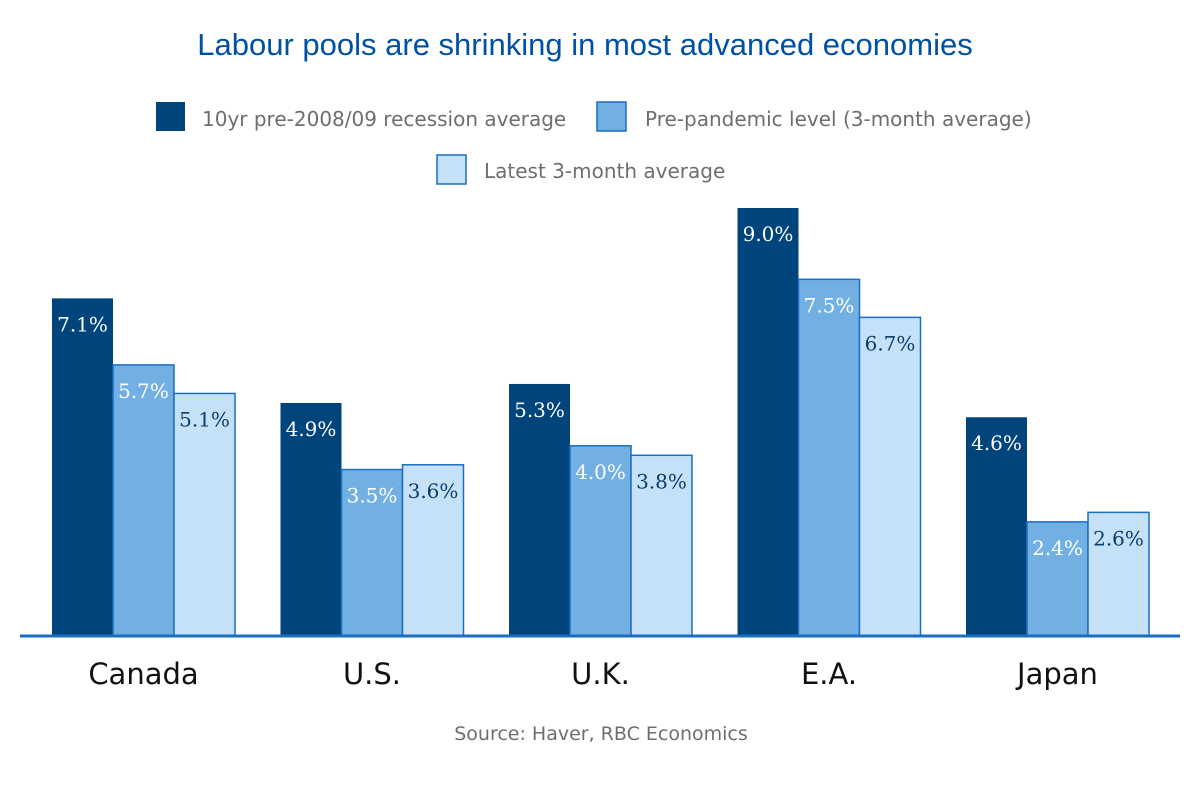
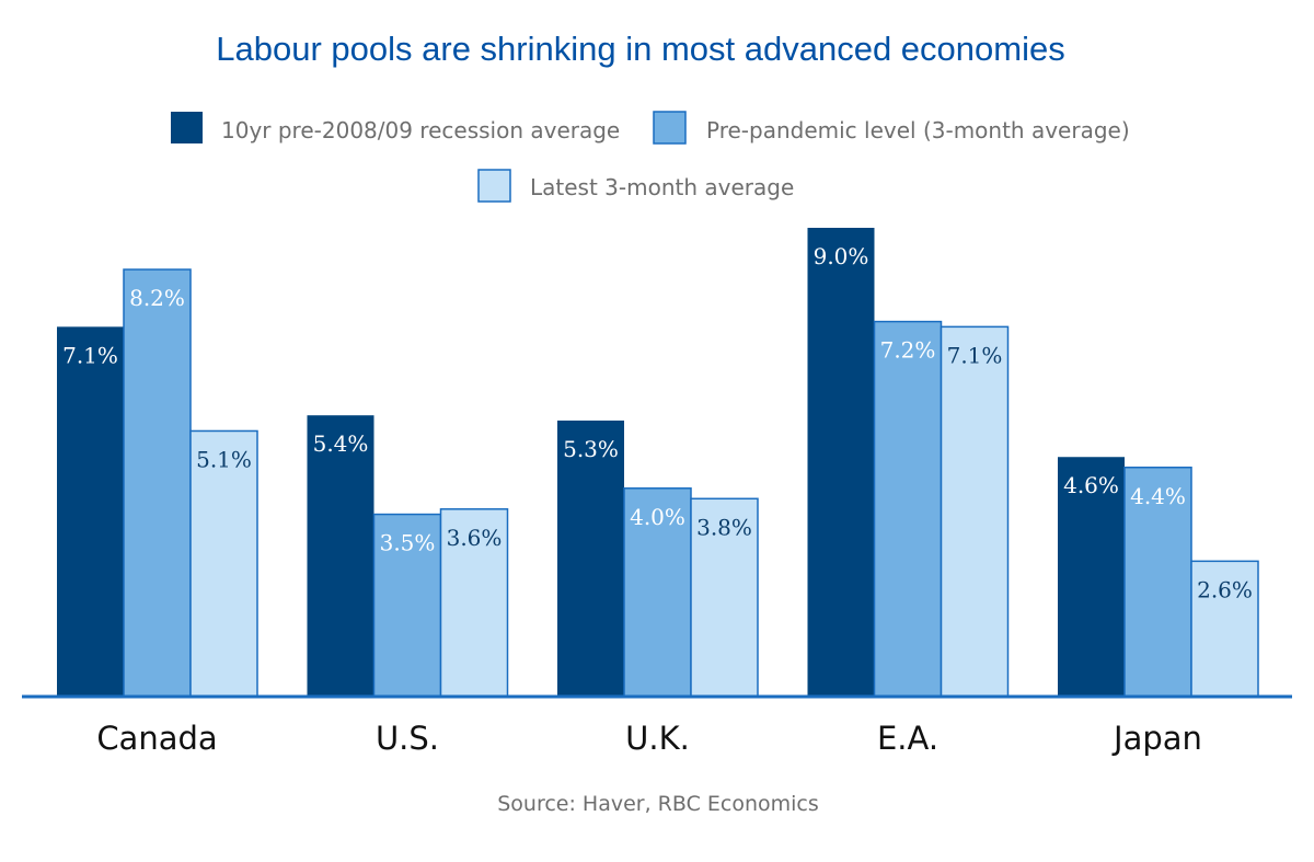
Pre-pandemic level (3-month average)/Canada: 5.7% -> 8.2%
10yr pre-2008/09 recession average/U.S.: 4.9% -> 5.4%
Pre-pandemic level (3-month average)/E.A.: 7.5% -> 7.2%
Latest 3-month average/E.A.: 6.7% -> 7.1%
Pre-pandemic level (3-month average)/Japan: 2.4% -> 4.4%
